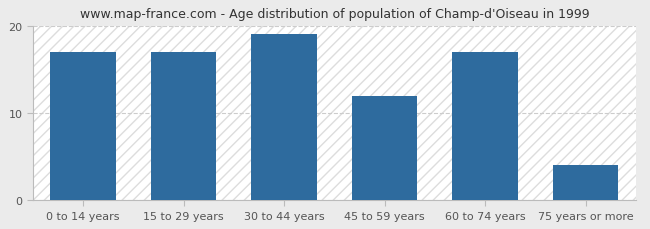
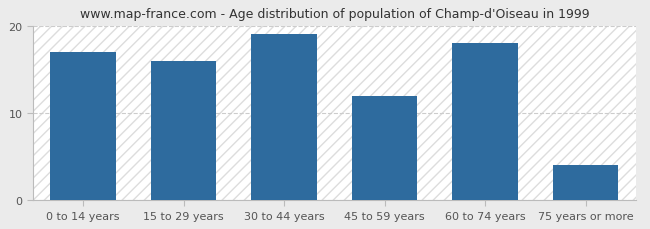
15 to 29 years: 17 -> 16
60 to 74 years: 17 -> 18
